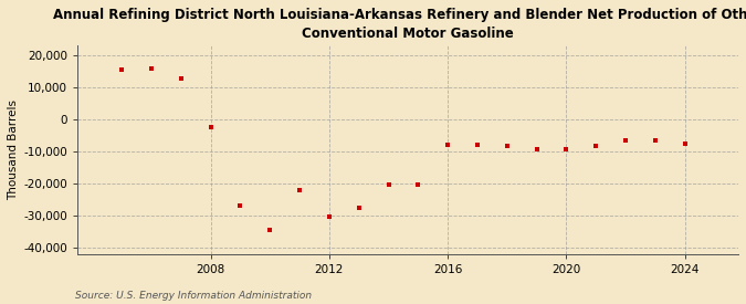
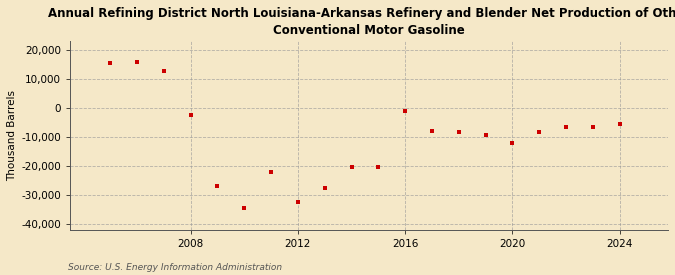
2012: -30,500 -> -32,500
2016: -8,000 -> -1,000
2020: -9,500 -> -12,000
2024: -7,500 -> -5,500
